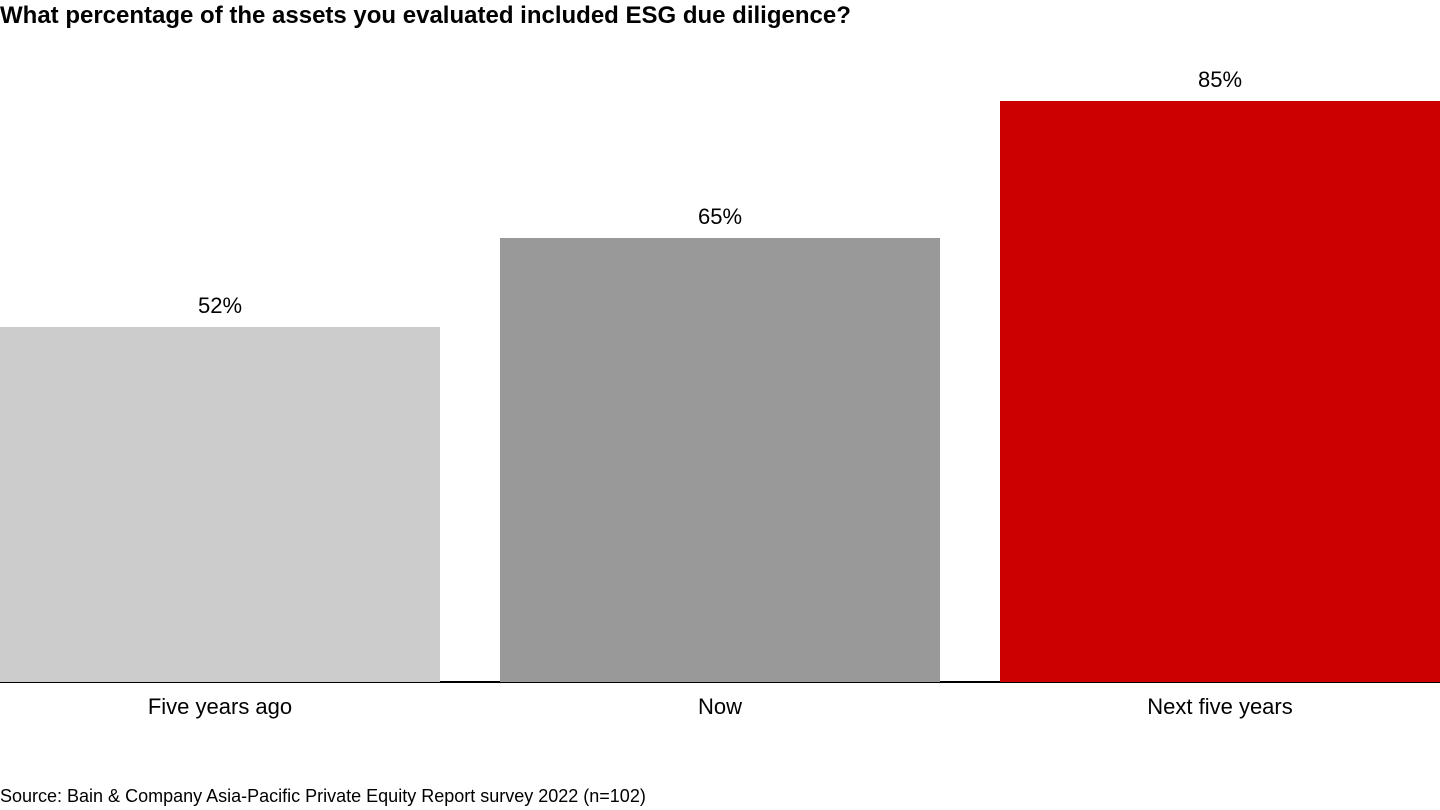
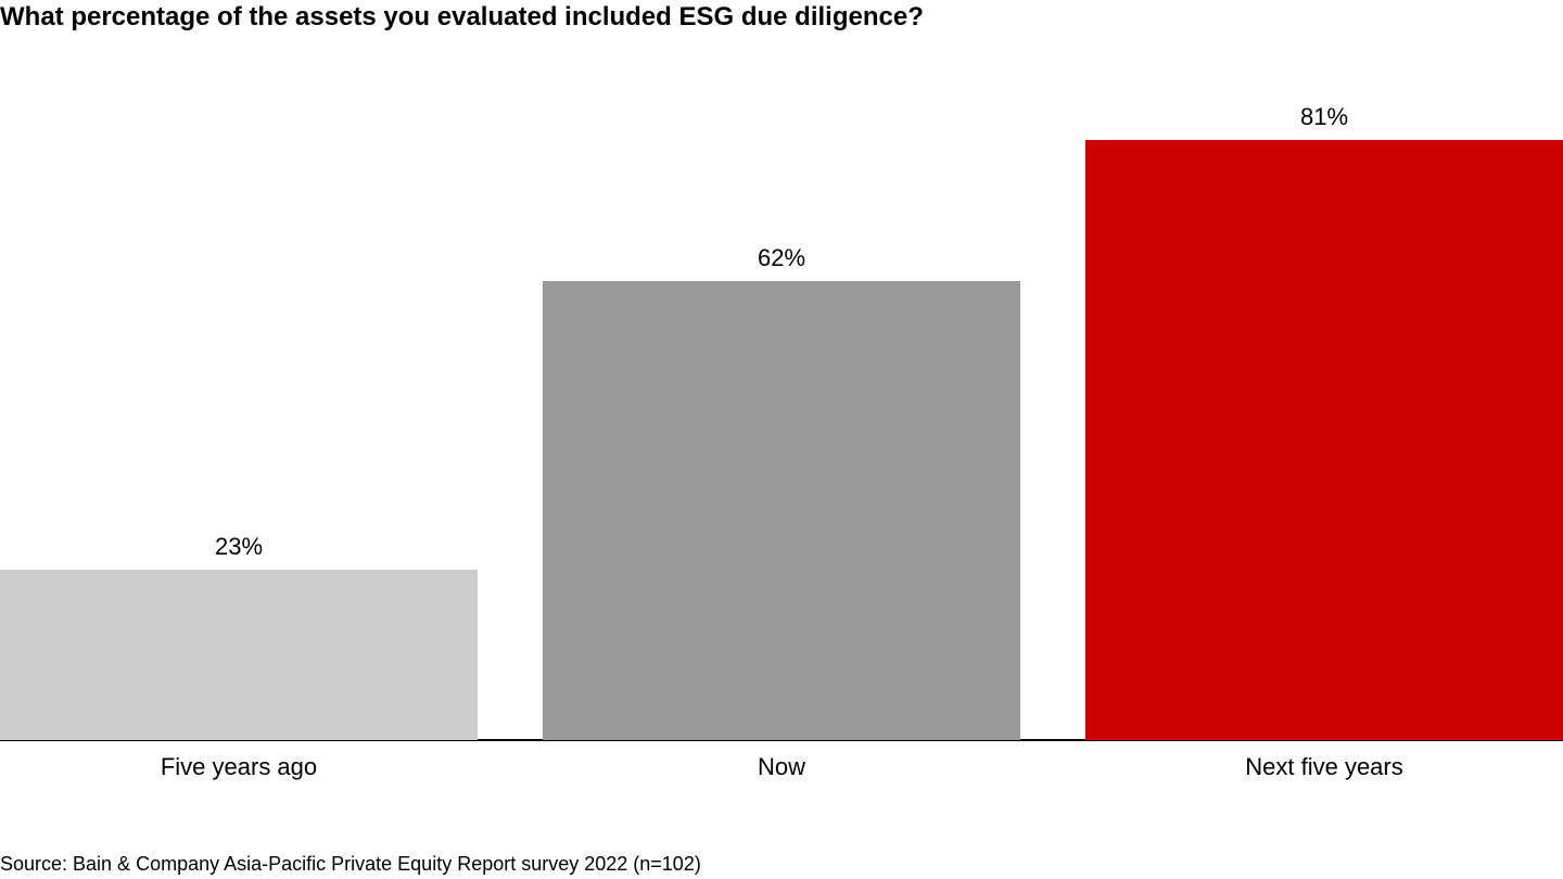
Five years ago: 52% -> 23%
Now: 65% -> 62%
Next five years: 85% -> 81%
